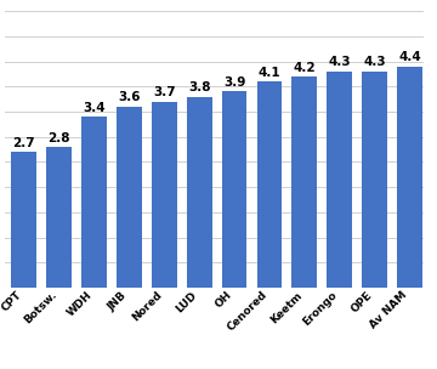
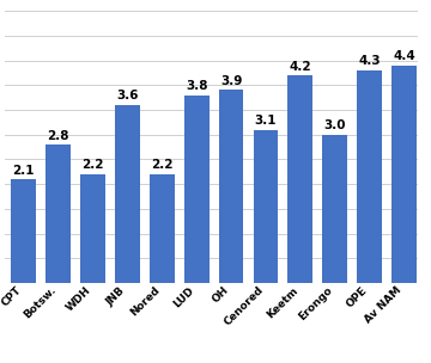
CPT: 2.7 -> 2.1
WDH: 3.4 -> 2.2
Nored: 3.7 -> 2.2
Cenored: 4.1 -> 3.1
Erongo: 4.3 -> 3.0
